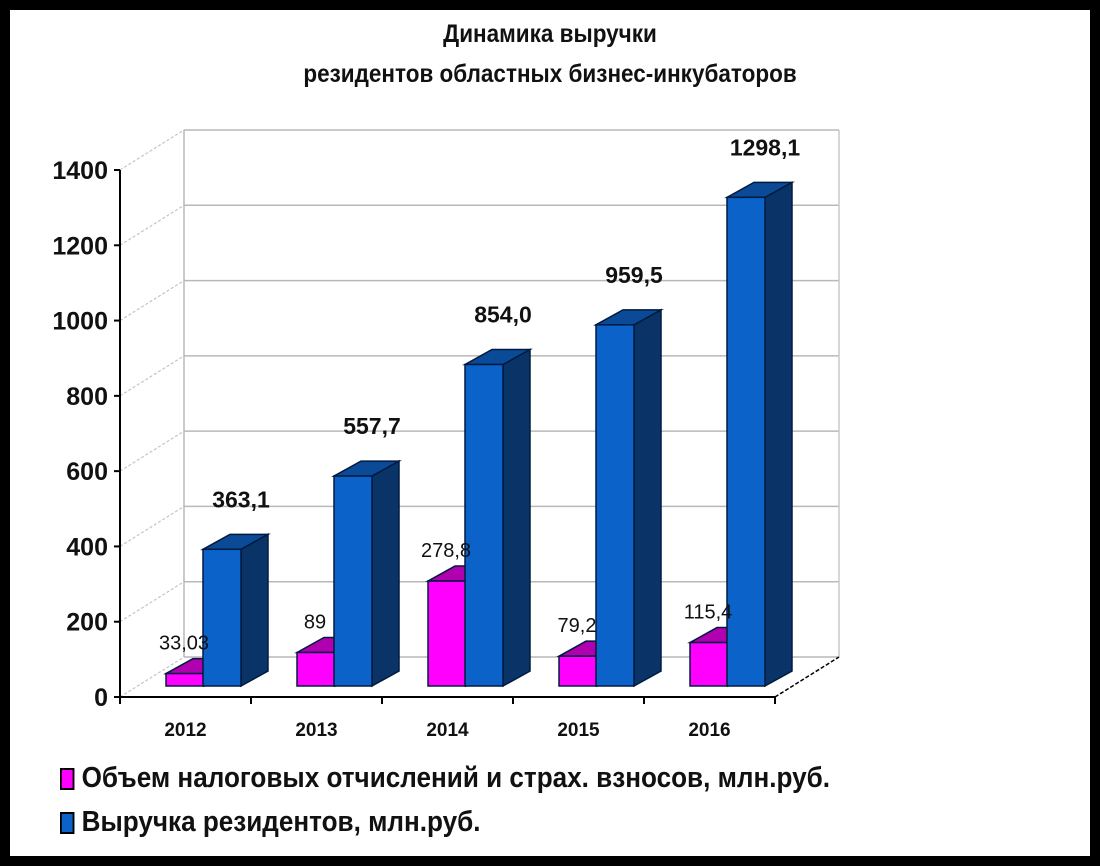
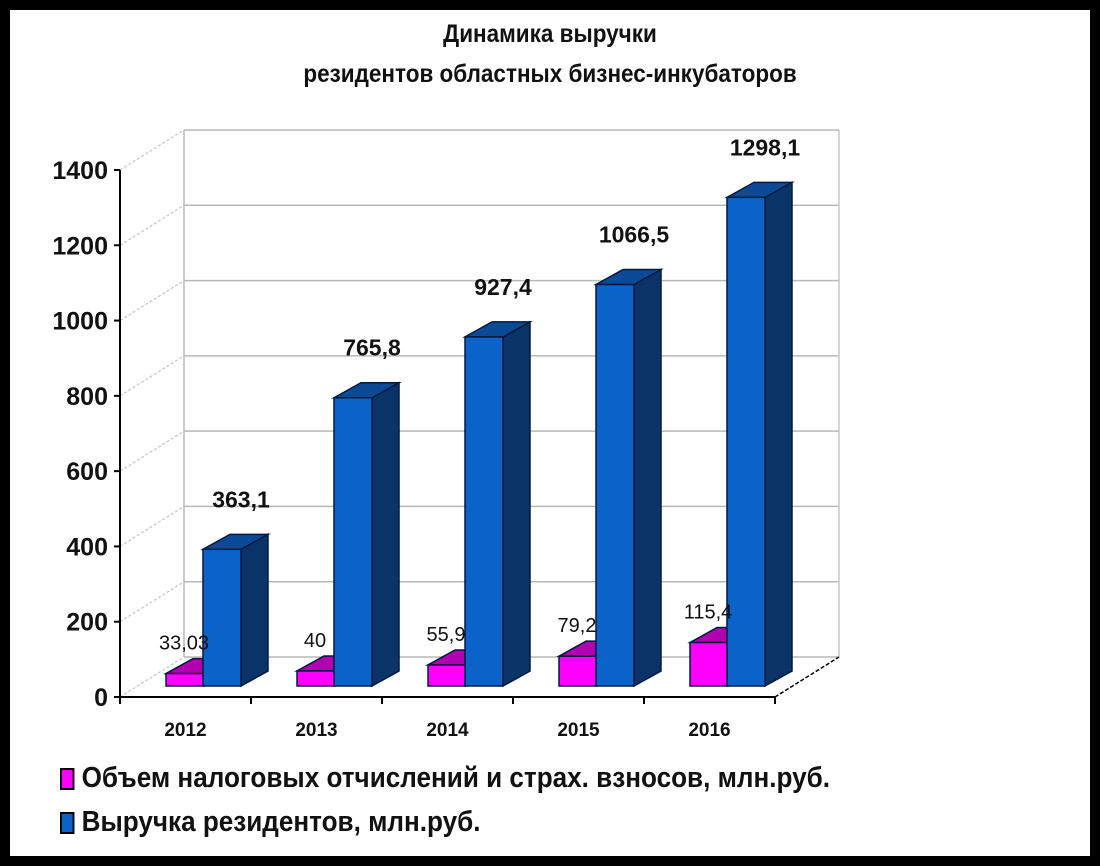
Объем налоговых отчислений и страх. взносов, млн.руб./2013: 89 -> 40
Выручка резидентов, млн.руб./2013: 557,7 -> 765,8
Объем налоговых отчислений и страх. взносов, млн.руб./2014: 278,8 -> 55,9
Выручка резидентов, млн.руб./2014: 854,0 -> 927,4
Выручка резидентов, млн.руб./2015: 959,5 -> 1066,5
